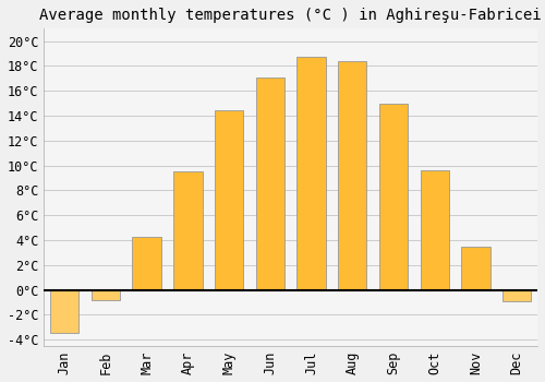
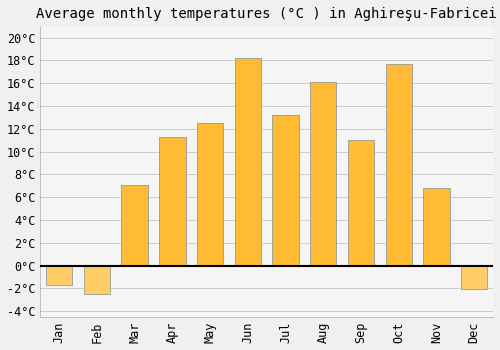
Jan: -3.5°C -> -1.7°C
Feb: -0.8°C -> -2.5°C
Mar: 4.3°C -> 7.1°C
Apr: 9.5°C -> 11.3°C
May: 14.4°C -> 12.5°C
Jun: 17.1°C -> 18.2°C
Jul: 18.7°C -> 13.2°C
Aug: 18.4°C -> 16.1°C
Sep: 15.0°C -> 11.0°C
Oct: 9.6°C -> 17.7°C
Nov: 3.5°C -> 6.8°C
Dec: -0.9°C -> -2.1°C
